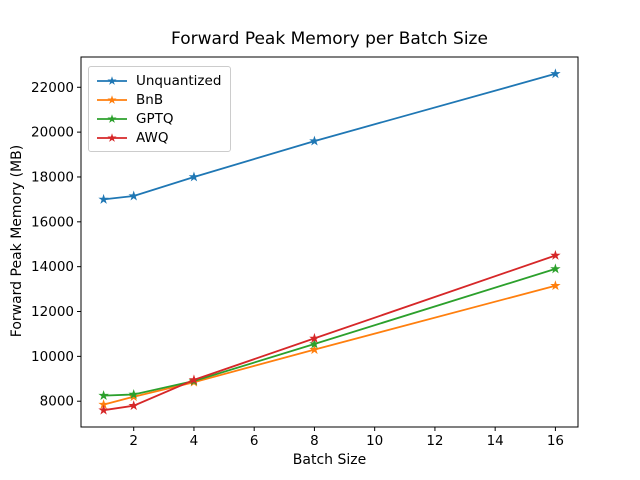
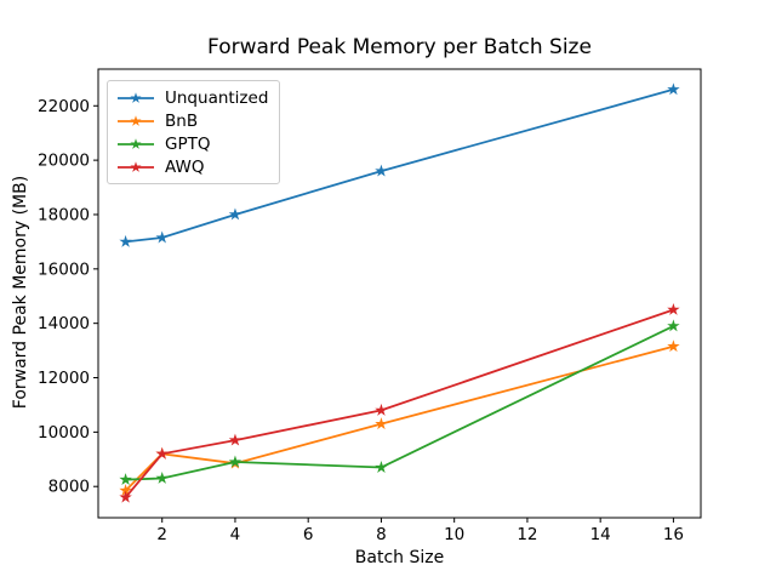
BnB/2: 8200 -> 9200
AWQ/2: 7800 -> 9200
AWQ/4: 9000 -> 9700
GPTQ/8: 10600 -> 8700
